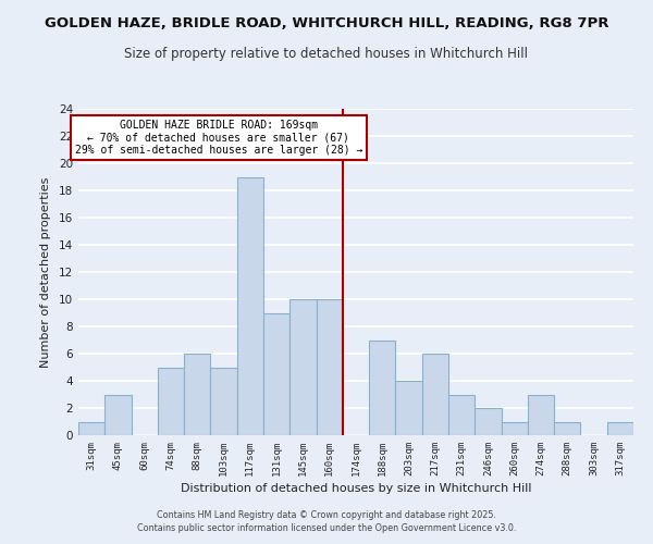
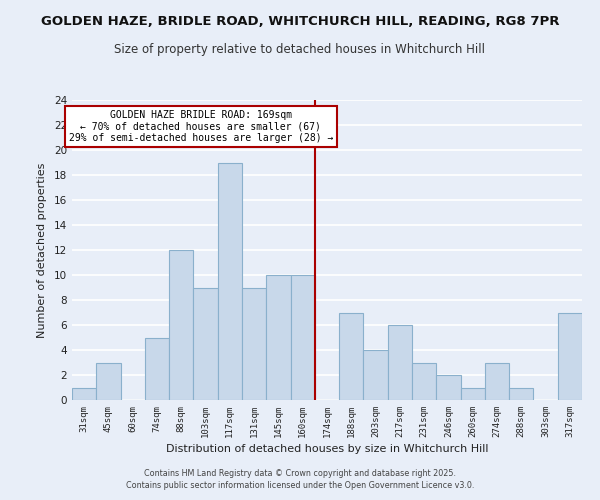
88sqm: 6 -> 12
103sqm: 5 -> 9
317sqm: 1 -> 7
